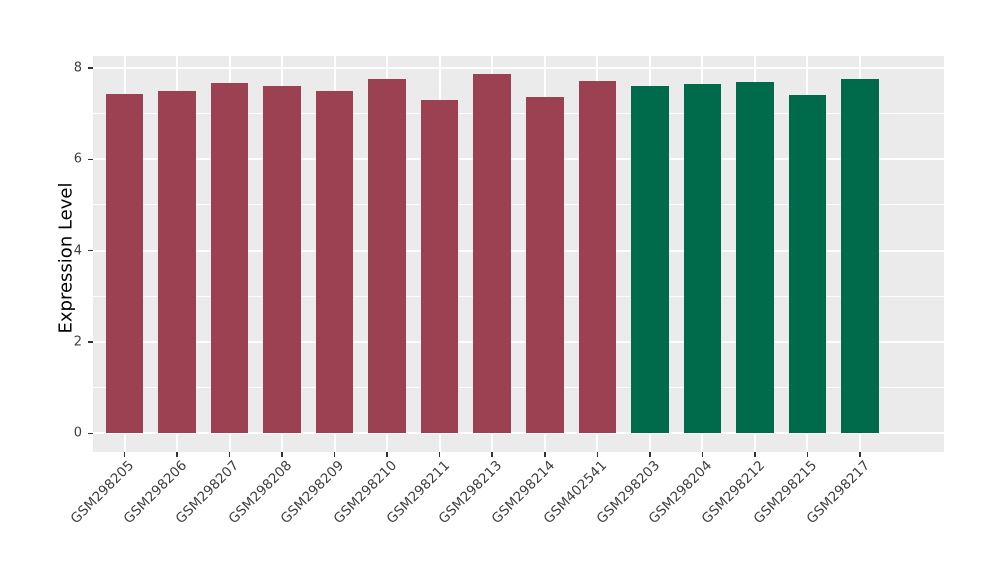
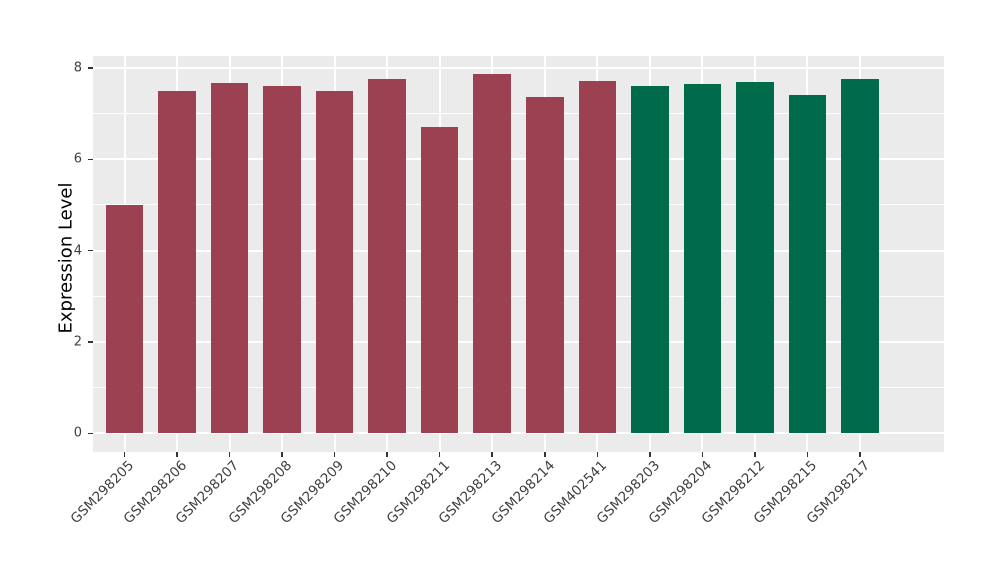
GSM298205: 7.4 -> 5.0
GSM298211: 7.3 -> 6.7
